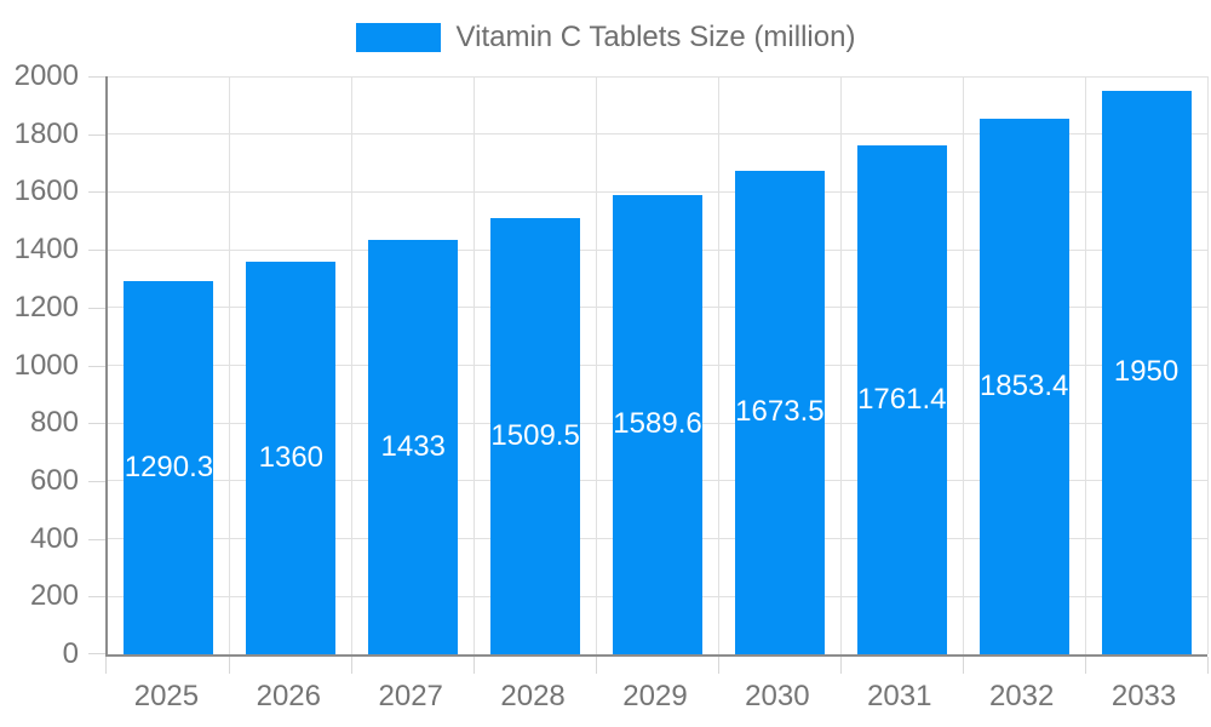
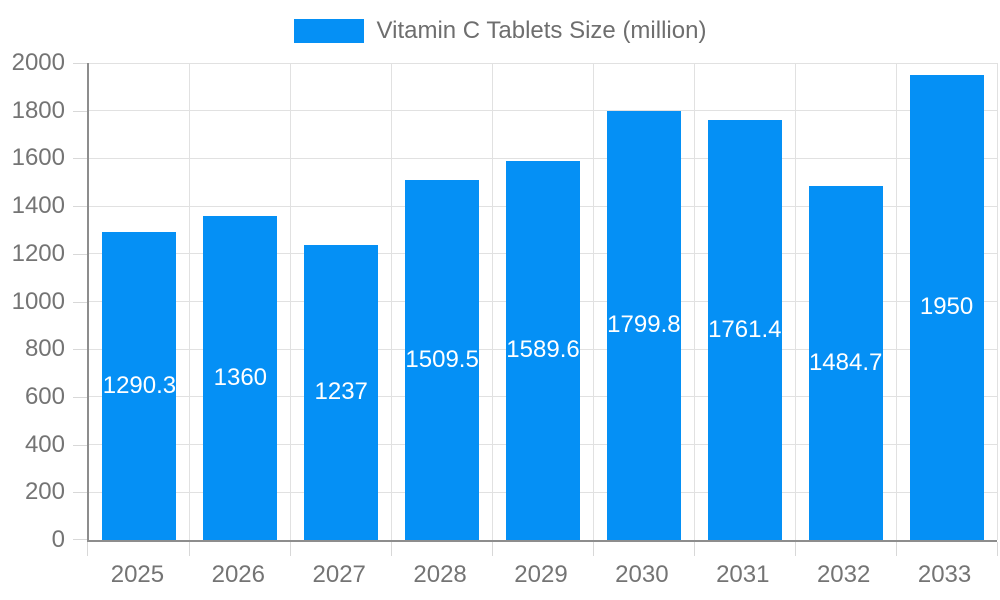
2027: 1433 -> 1237
2030: 1673.5 -> 1799.8
2032: 1853.4 -> 1484.7
